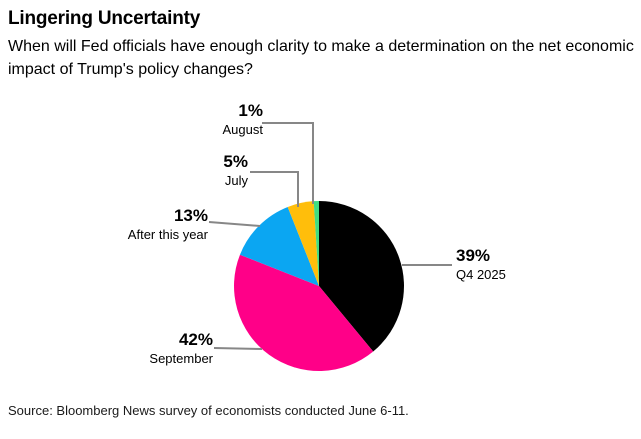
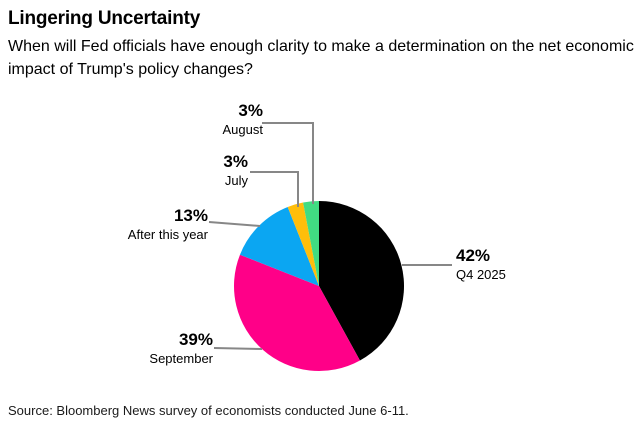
Q4 2025: 39% -> 42%
September: 42% -> 39%
July: 5% -> 3%
August: 1% -> 3%
